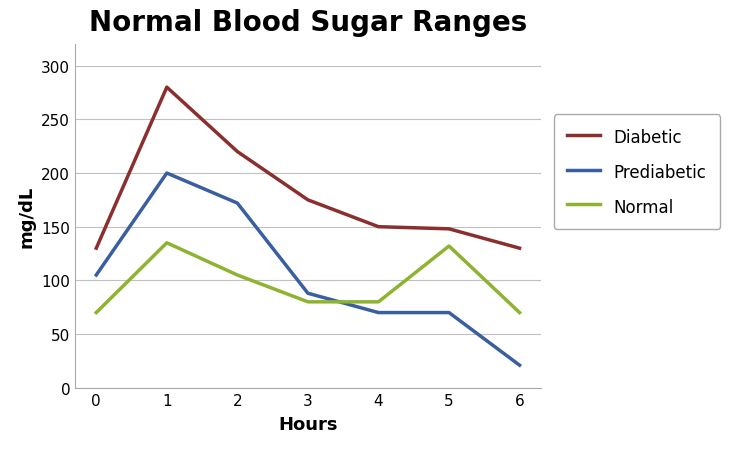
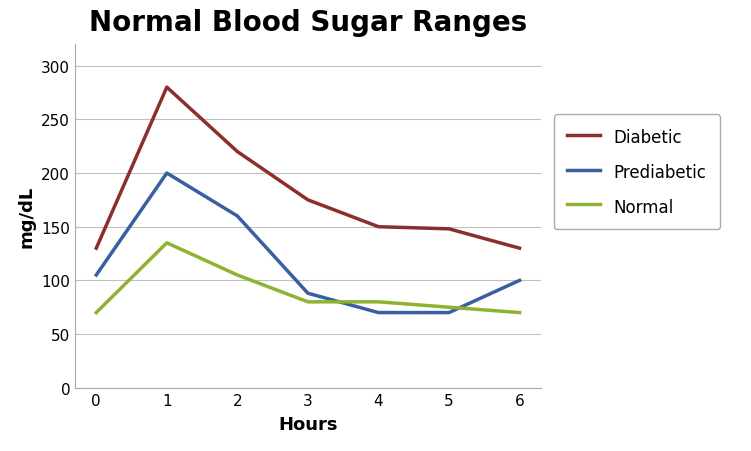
Prediabetic/2: 172 -> 160
Normal/5: 132 -> 75
Prediabetic/6: 21 -> 100
